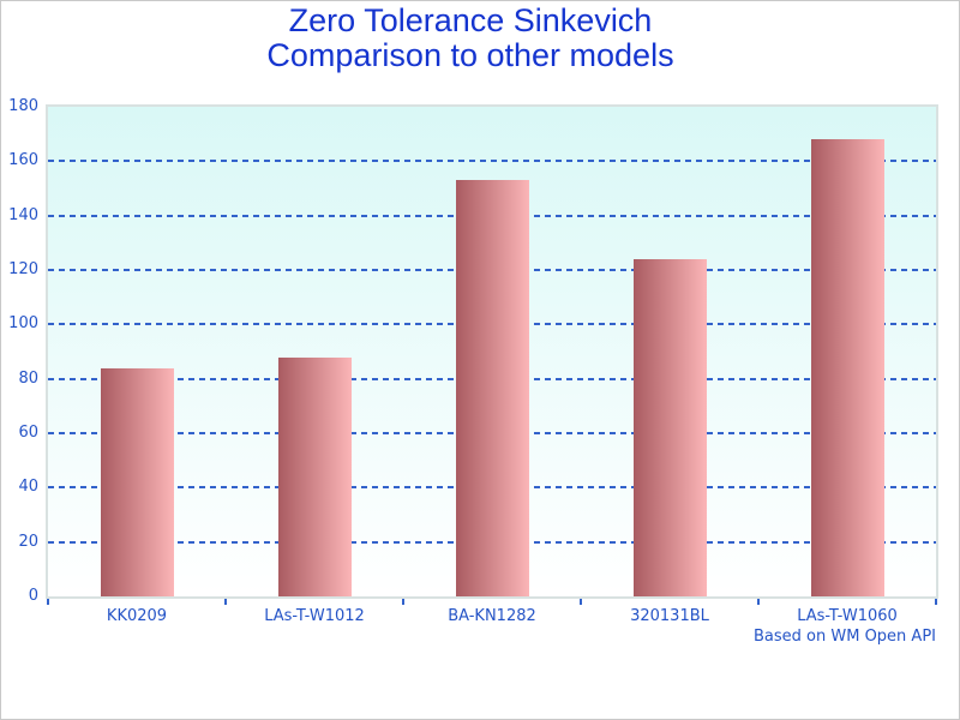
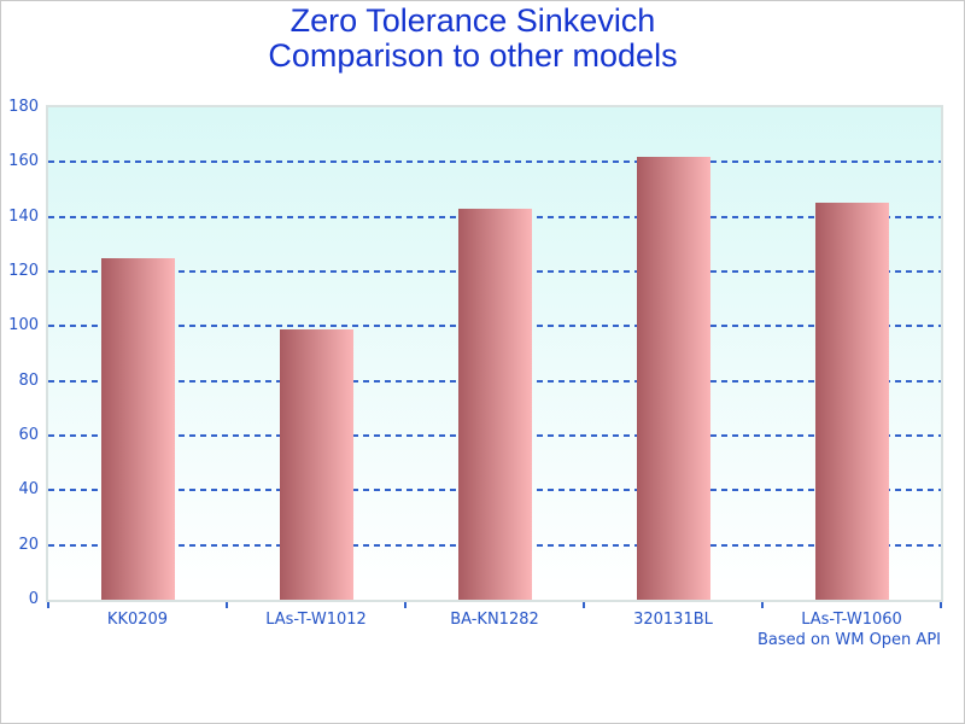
KK0209: 84 -> 125
LAs-T-W1012: 88 -> 99
BA-KN1282: 153 -> 143
320131BL: 124 -> 162
LAs-T-W1060: 168 -> 145
